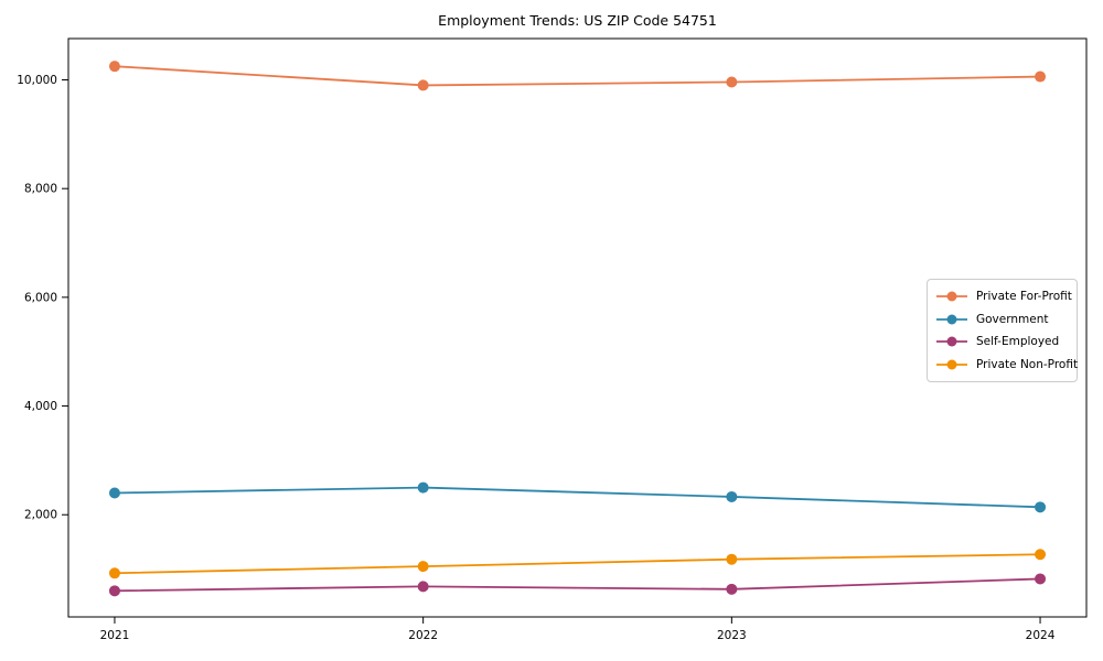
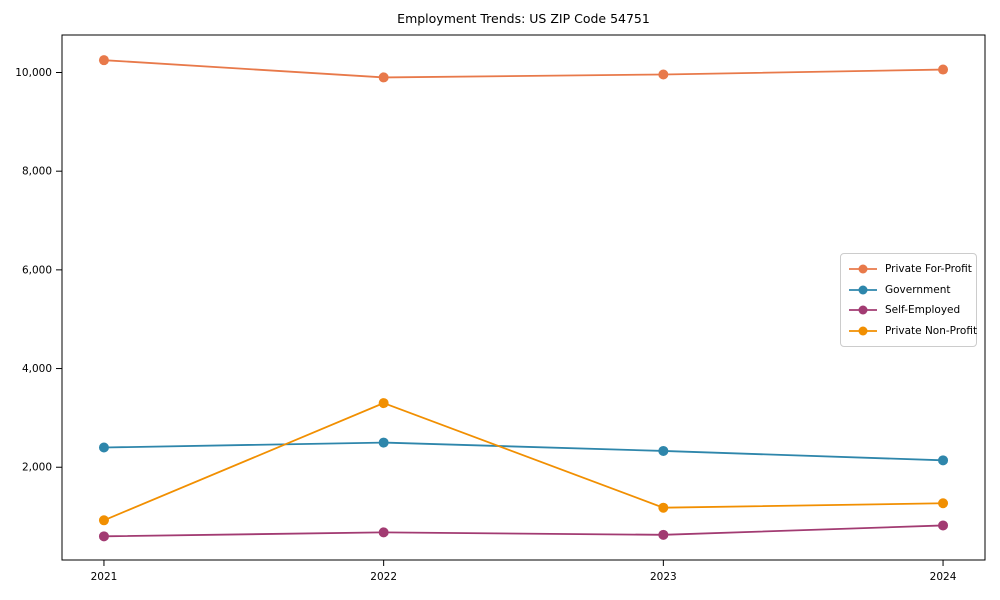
Private Non-Profit/2022: 1000 -> 3300
